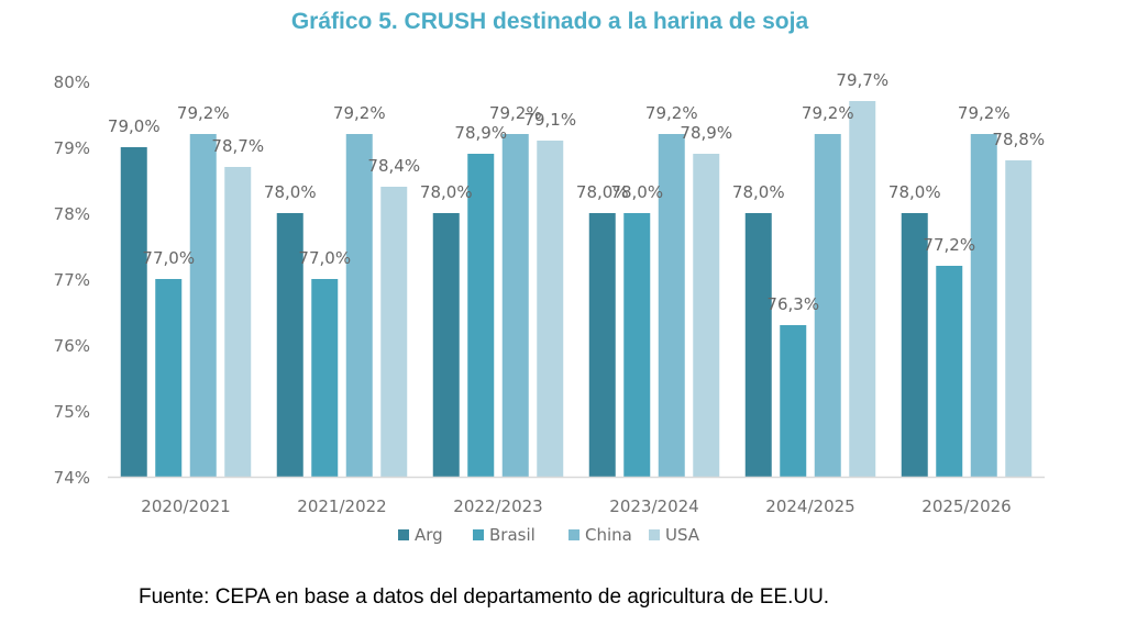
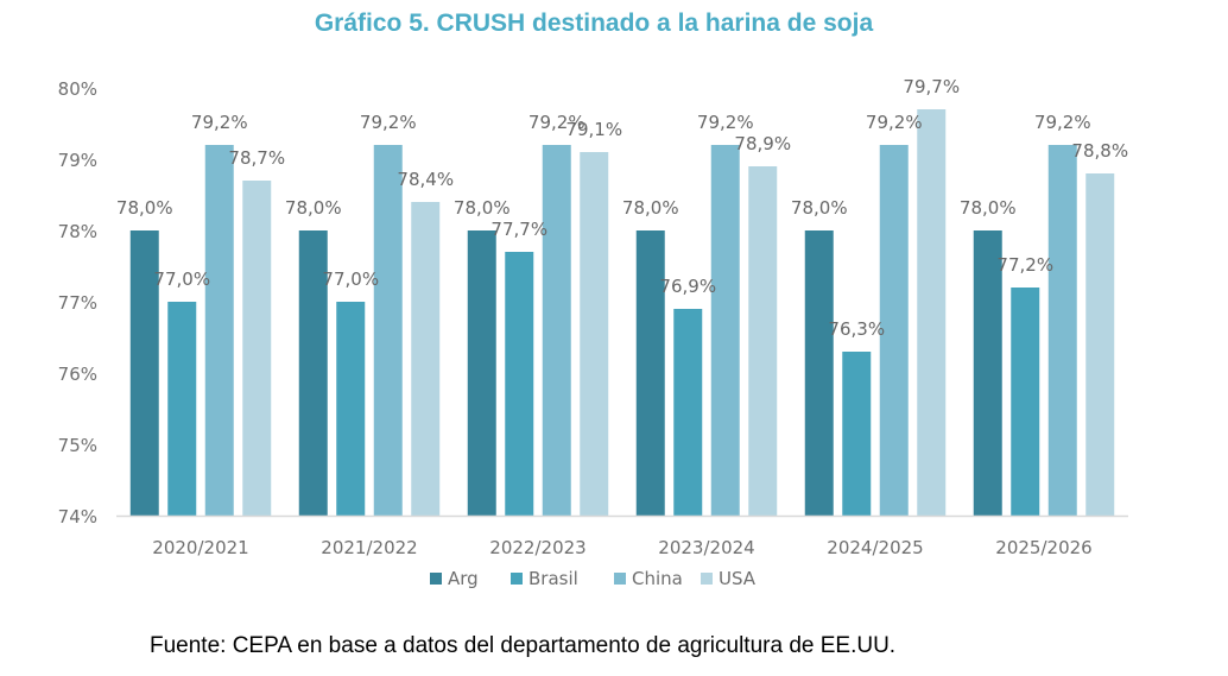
Arg/2020/2021: 79,0% -> 78,0%
Brasil/2022/2023: 78,9% -> 77,7%
Brasil/2023/2024: 78,0% -> 76,9%
